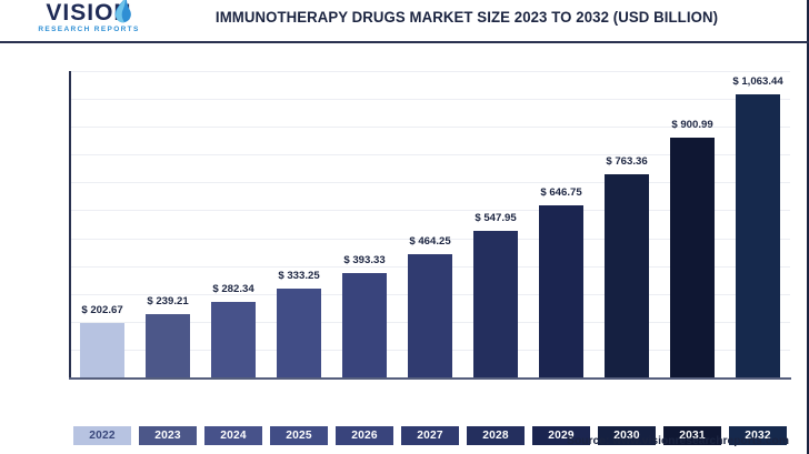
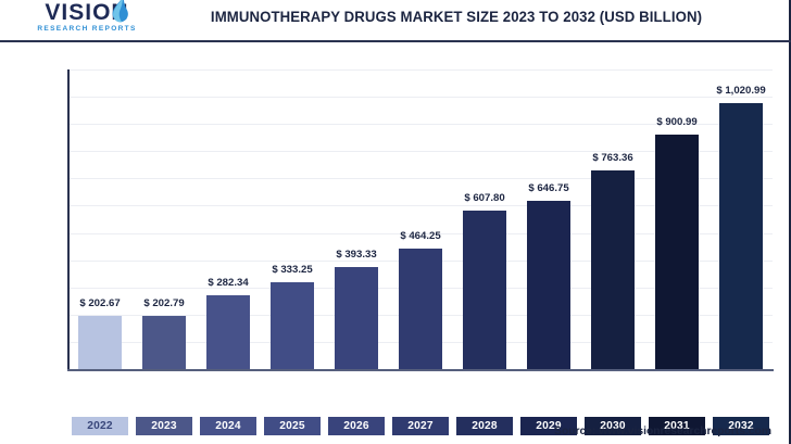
2023: 239.21 -> 202.79
2028: 547.95 -> 607.80
2032: 1,063.44 -> 1,020.99
